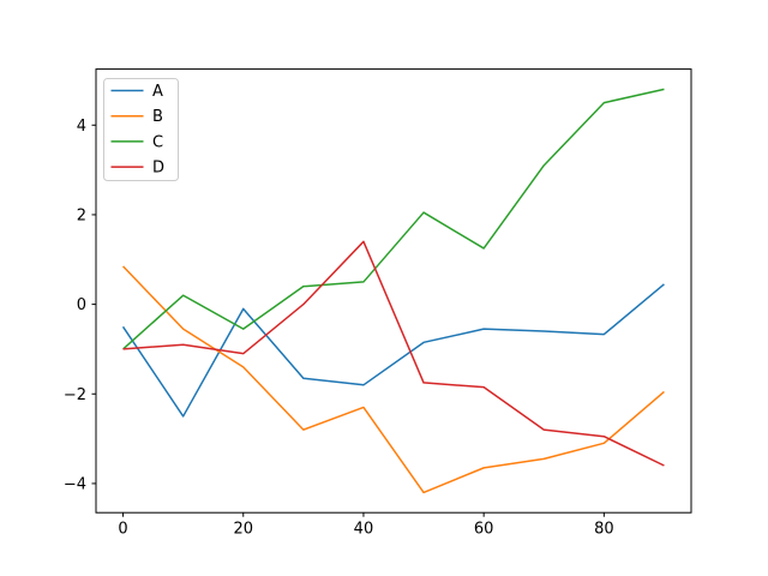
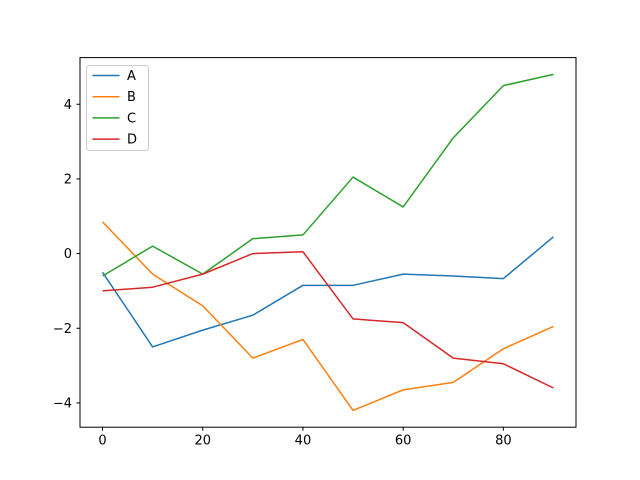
C/0: -1.0 -> -0.6
A/20: -0.1 -> -2.0
D/20: -1.1 -> -0.6
A/40: -1.8 -> -0.8
D/40: 1.4 -> 0.1
B/80: -3.1 -> -2.5
